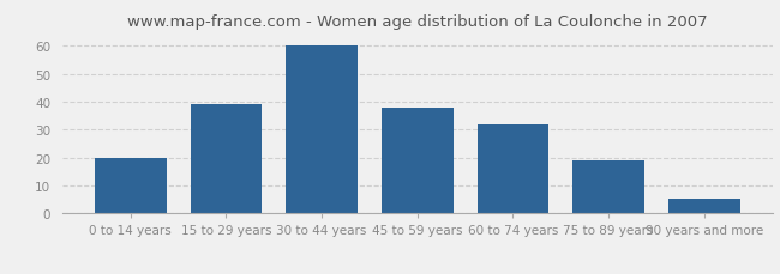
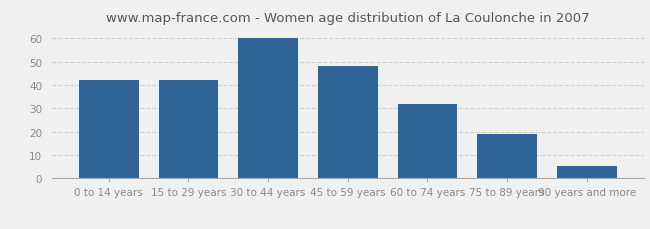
0 to 14 years: 20.0 -> 42.0
15 to 29 years: 39.0 -> 42.0
45 to 59 years: 38.0 -> 48.0
